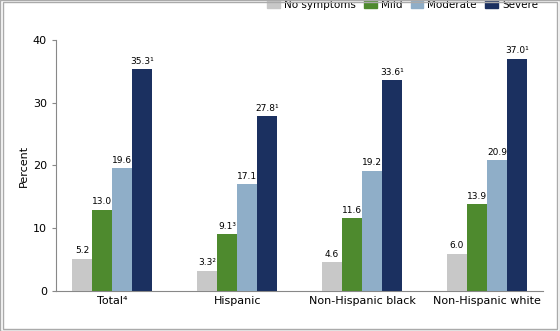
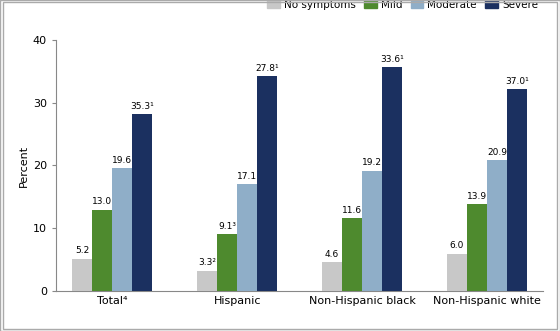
Severe/Total⁴: 35.3 -> 28.2
Severe/Hispanic: 27.8 -> 34.2
Severe/Non-Hispanic black: 33.6 -> 35.6
Severe/Non-Hispanic white: 37.0 -> 32.2
